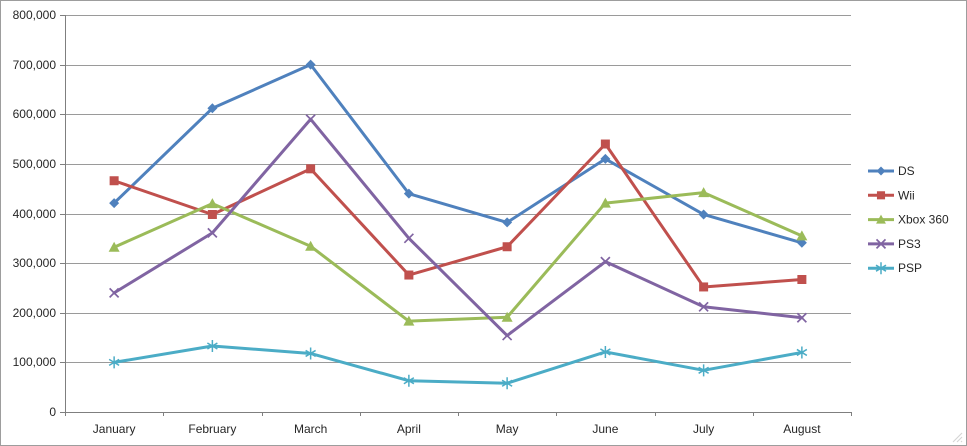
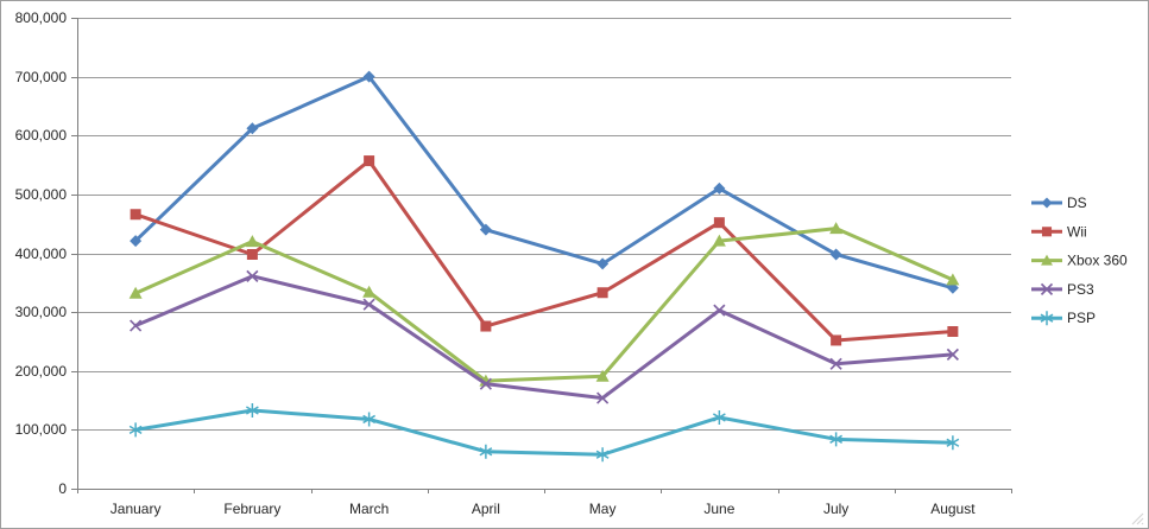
PS3/January: 240000 -> 280000
Wii/March: 490000 -> 560000
PS3/March: 590000 -> 310000
PS3/April: 350000 -> 180000
Wii/June: 540000 -> 450000
PS3/August: 190000 -> 230000
PSP/August: 120000 -> 80000
